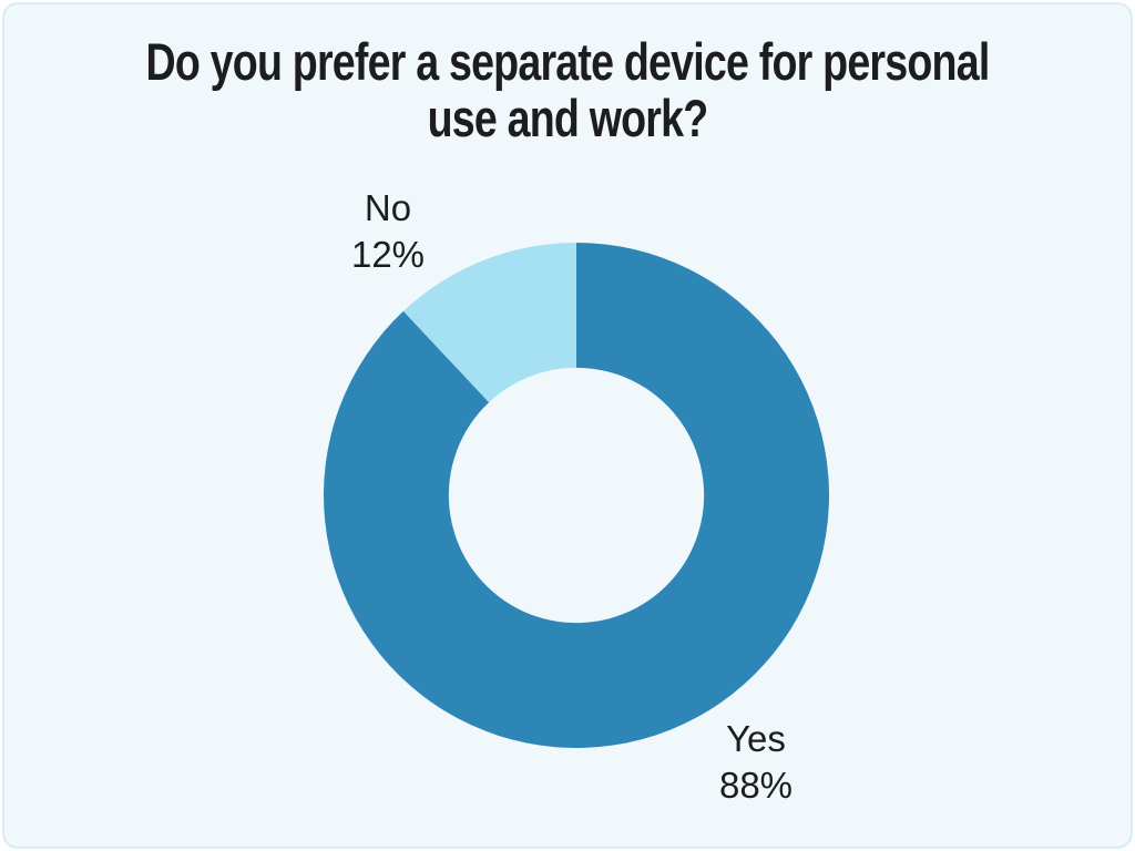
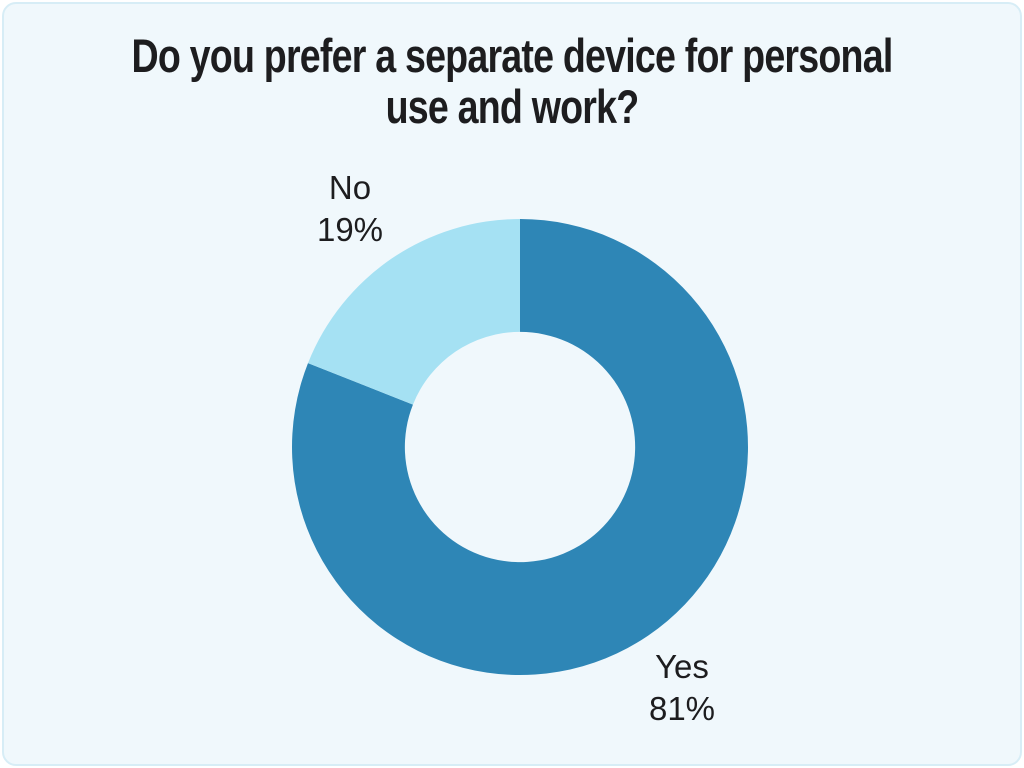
Yes: 88% -> 81%
No: 12% -> 19%
